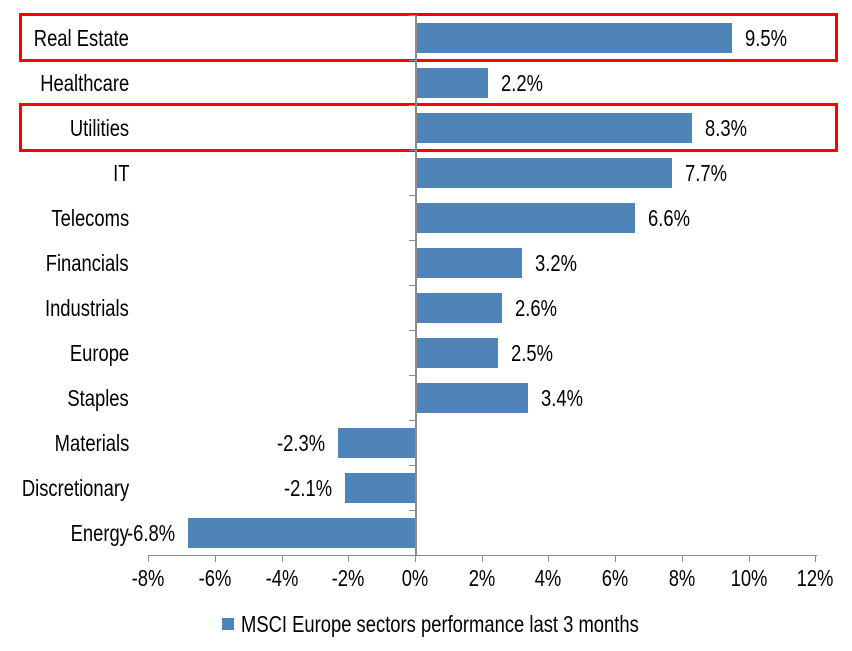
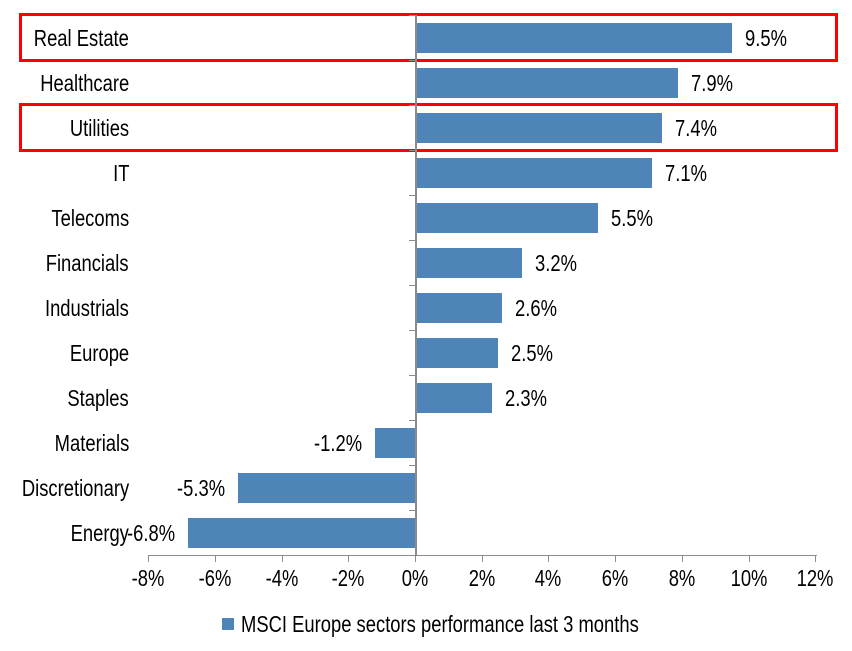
Healthcare: 2.2% -> 7.9%
Utilities: 8.3% -> 7.4%
IT: 7.7% -> 7.1%
Telecoms: 6.6% -> 5.5%
Staples: 3.4% -> 2.3%
Materials: -2.3% -> -1.2%
Discretionary: -2.1% -> -5.3%
